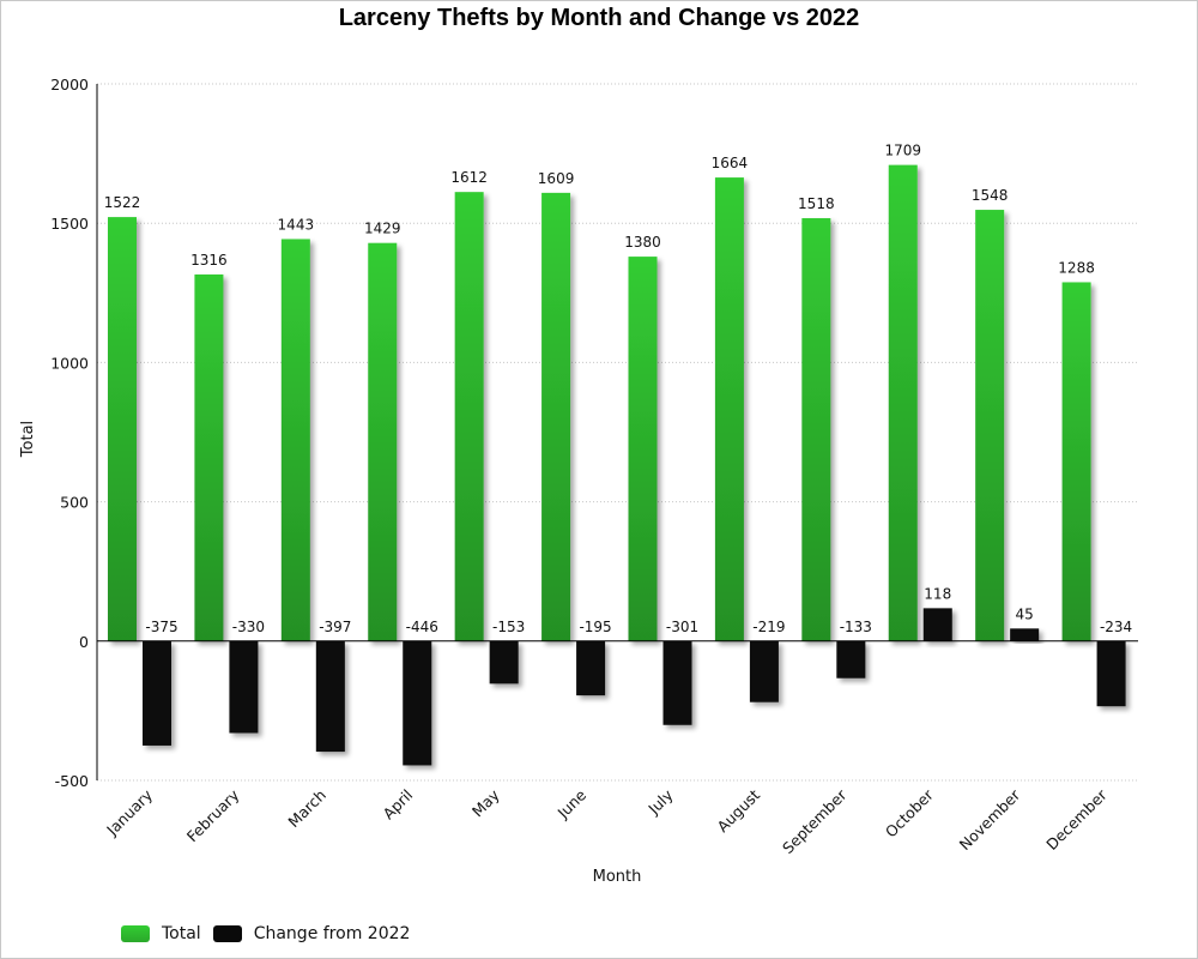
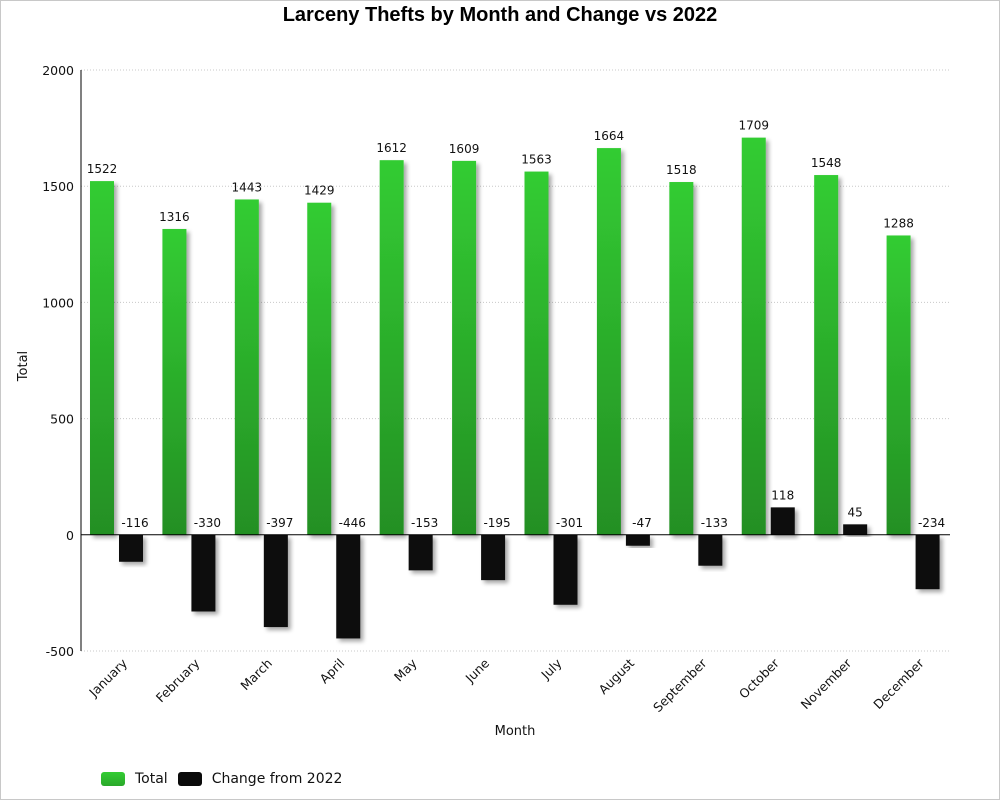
Change from 2022/January: -375 -> -116
Total/July: 1380 -> 1563
Change from 2022/August: -219 -> -47
